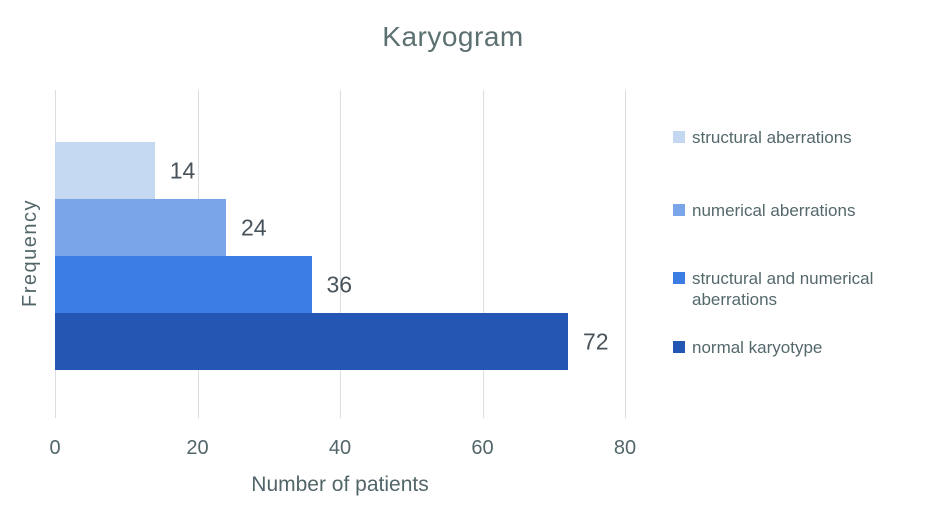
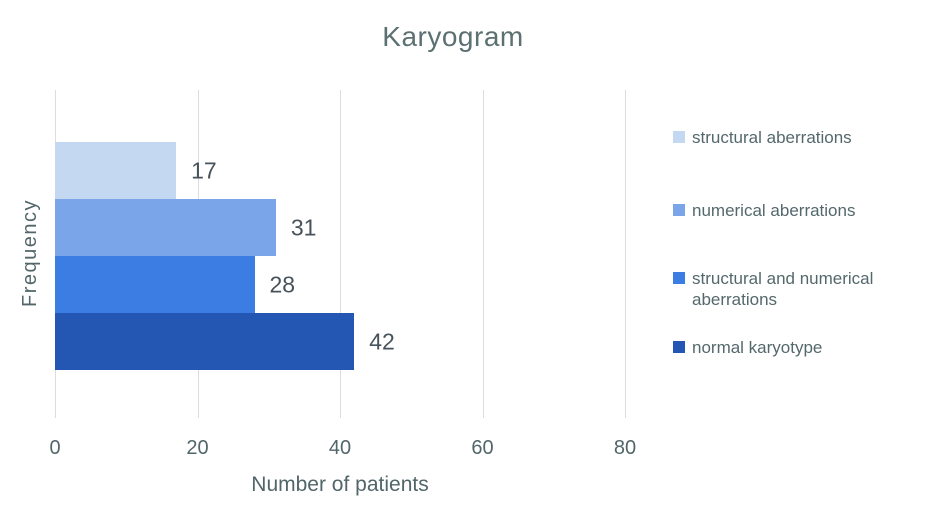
structural aberrations: 14 -> 17
numerical aberrations: 24 -> 31
structural and numerical aberrations: 36 -> 28
normal karyotype: 72 -> 42
